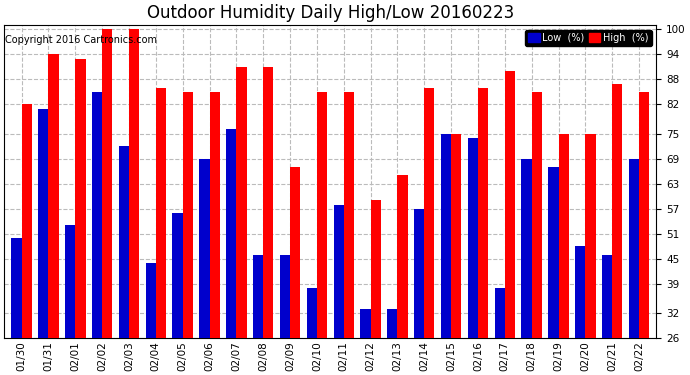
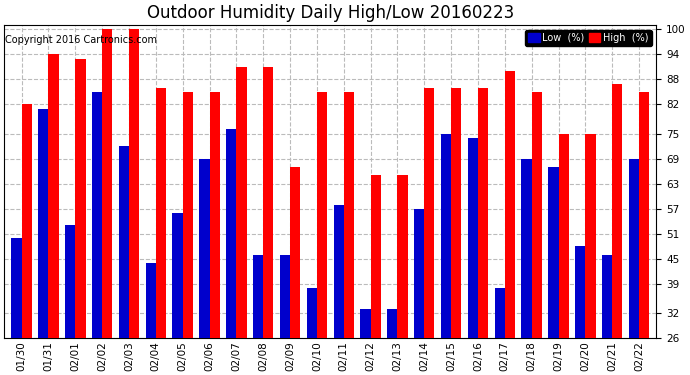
High (%)/02/12: 59 -> 65
High (%)/02/15: 75 -> 86
